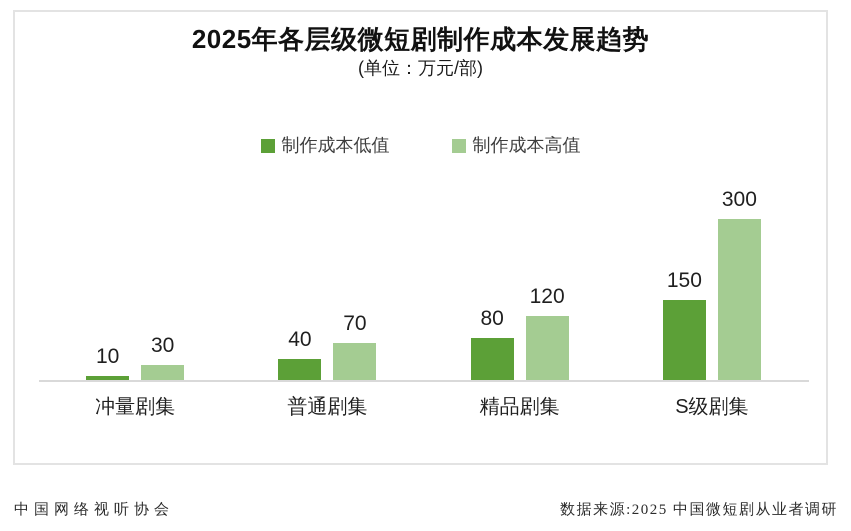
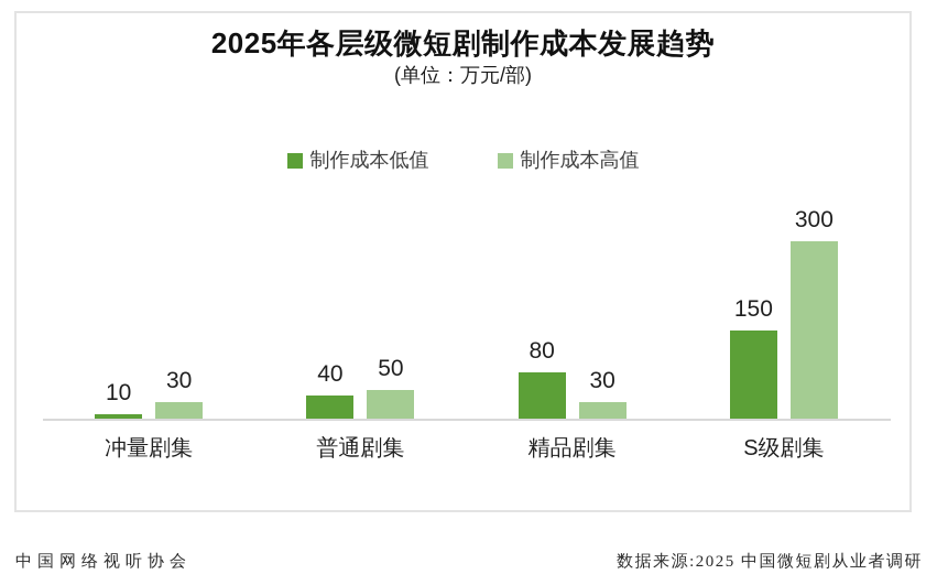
制作成本高值/普通剧集: 70 -> 50
制作成本高值/精品剧集: 120 -> 30
